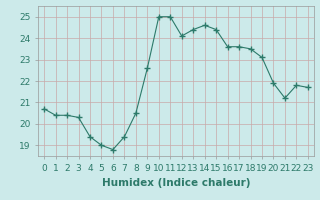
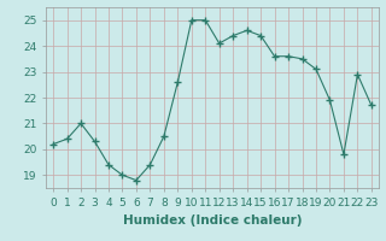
0: 20.7 -> 20.2
2: 20.4 -> 21.0
21: 21.2 -> 19.8
22: 21.8 -> 22.9
